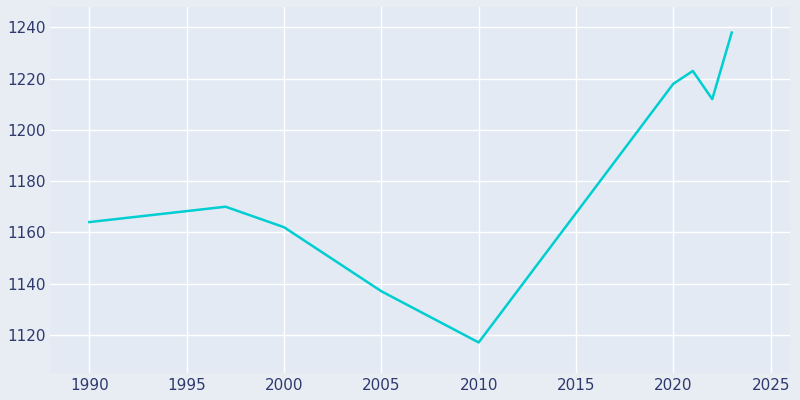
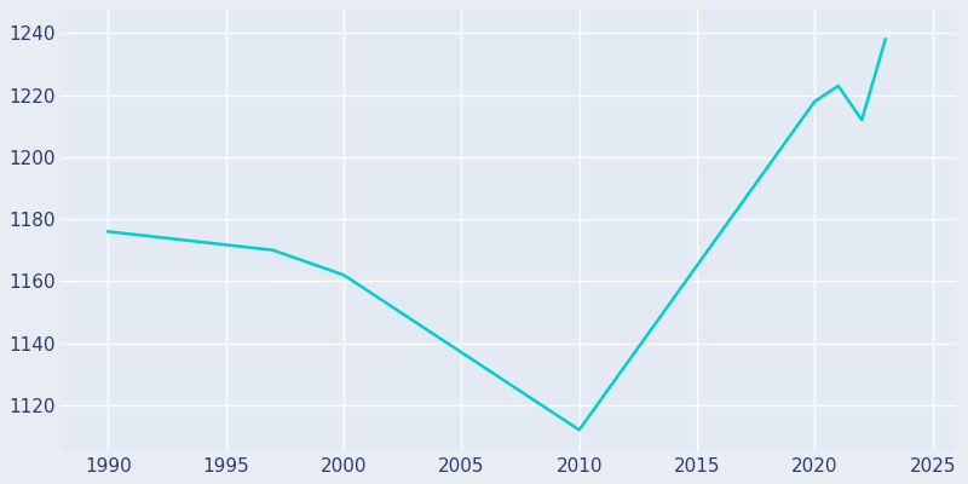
1990: 1164 -> 1176
2010: 1117 -> 1112
